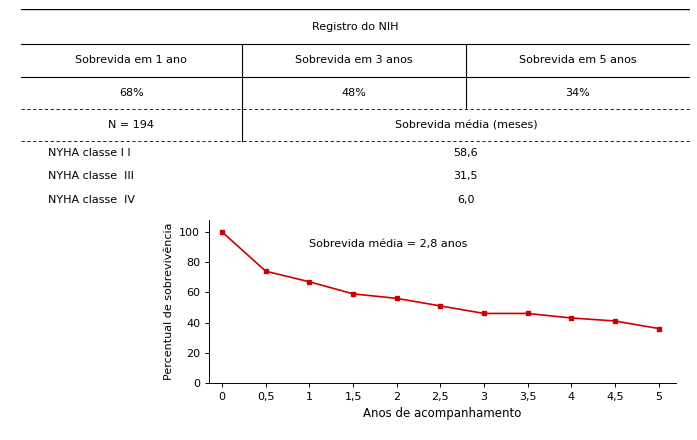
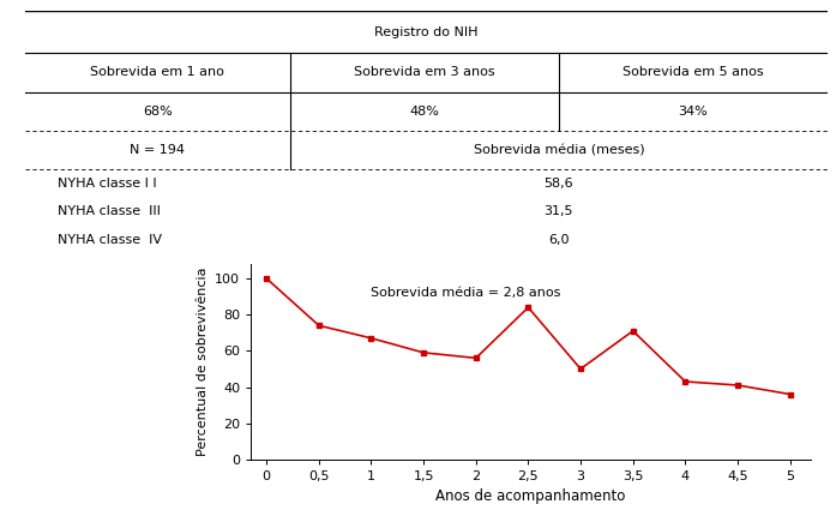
2,5: 51 -> 84
3: 46 -> 50
3,5: 46 -> 71
